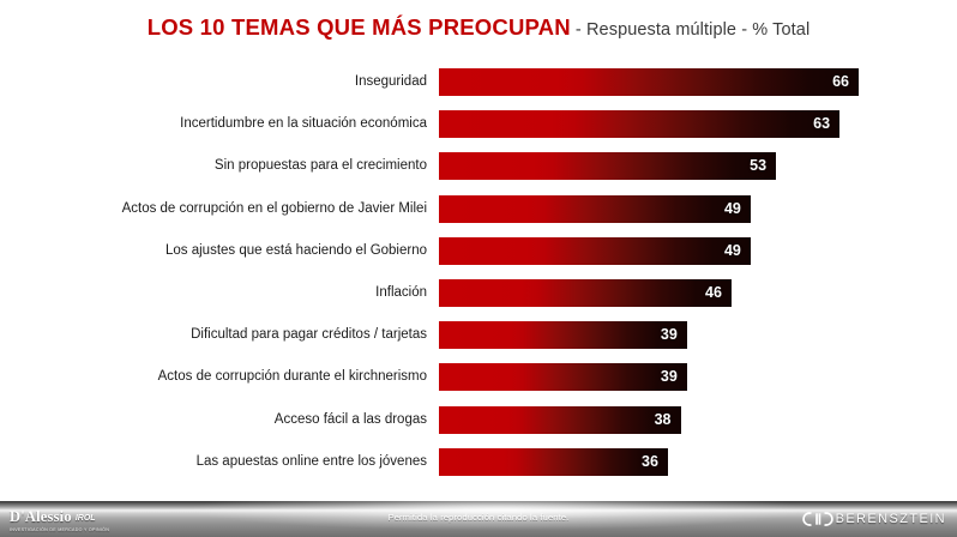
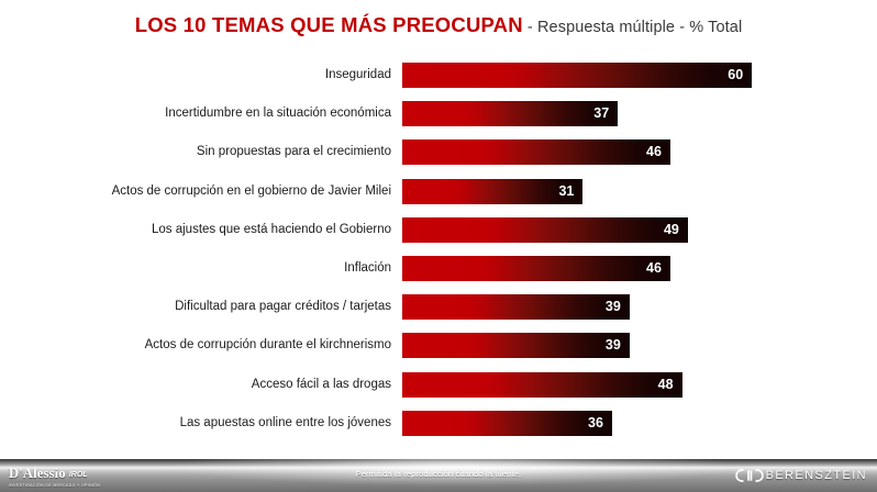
Inseguridad: 66 -> 60
Incertidumbre en la situación económica: 63 -> 37
Sin propuestas para el crecimiento: 53 -> 46
Actos de corrupción en el gobierno de Javier Milei: 49 -> 31
Acceso fácil a las drogas: 38 -> 48
